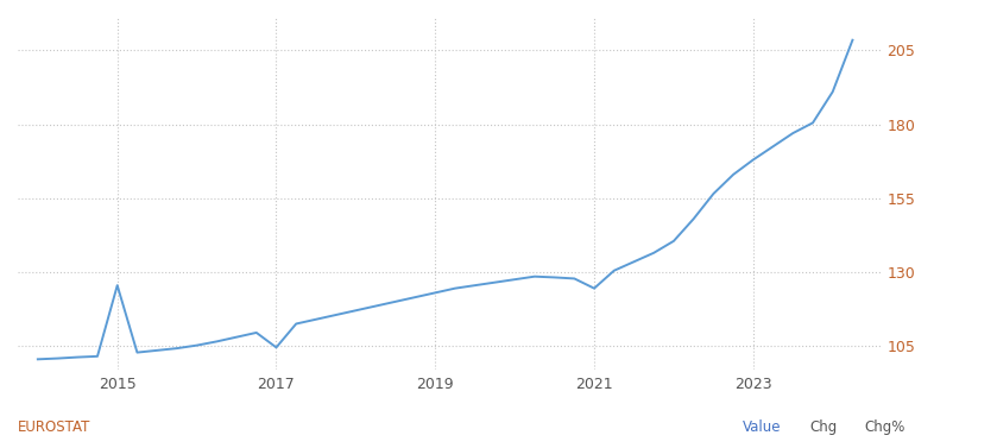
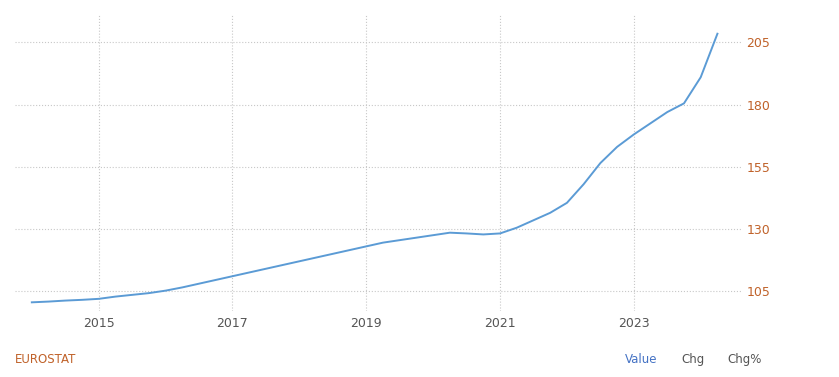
2015: 125.5 -> 101.9
2017: 104.5 -> 111.0
2021: 124.5 -> 128.2
